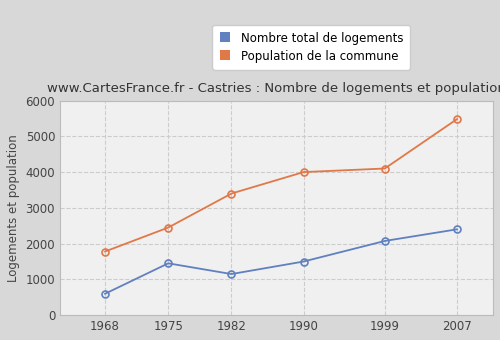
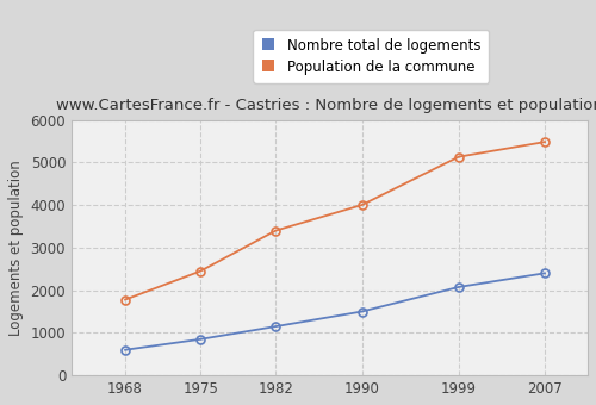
Nombre total de logements/1975: 1450 -> 850
Population de la commune/1999: 4100 -> 5130
